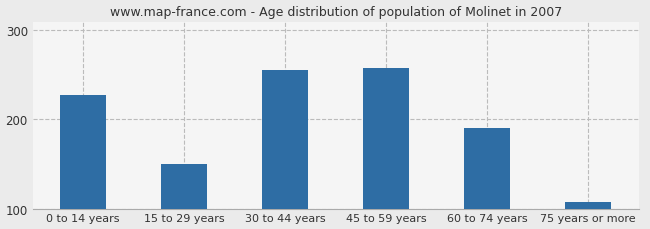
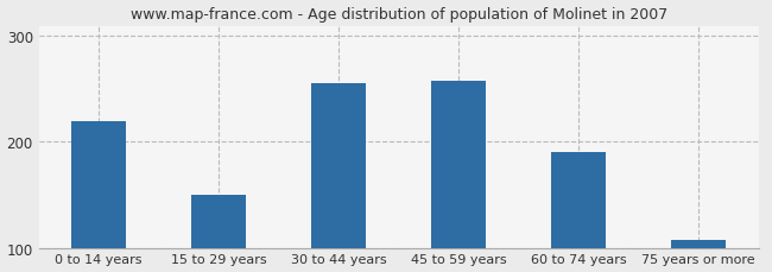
0 to 14 years: 228 -> 220
